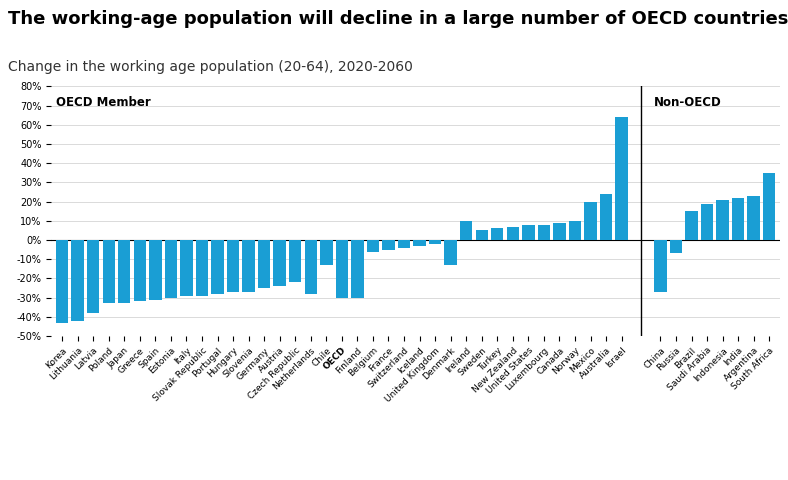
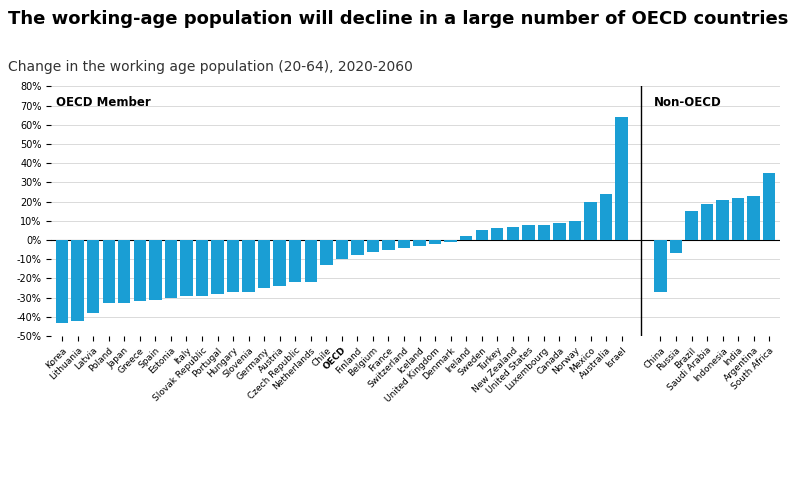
Netherlands: -28% -> -22%
OECD: -30% -> -10%
Finland: -30% -> -8%
Denmark: -13% -> -1%
Ireland: 10% -> 2%
